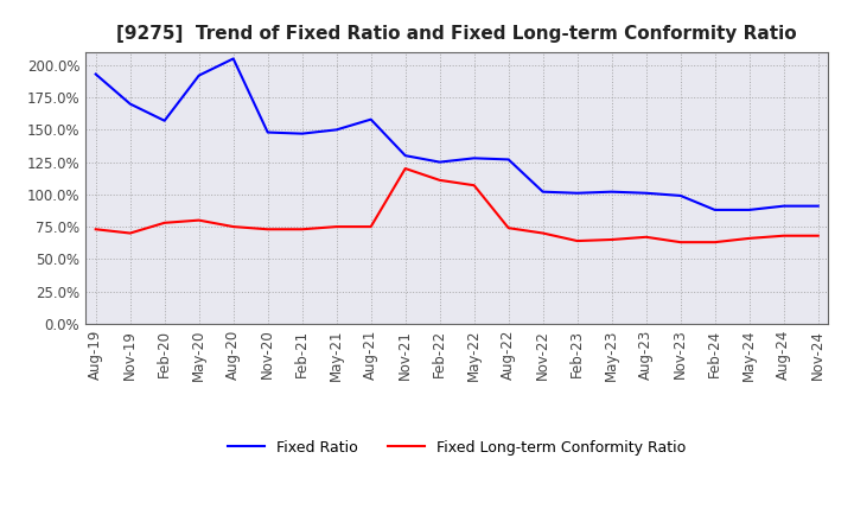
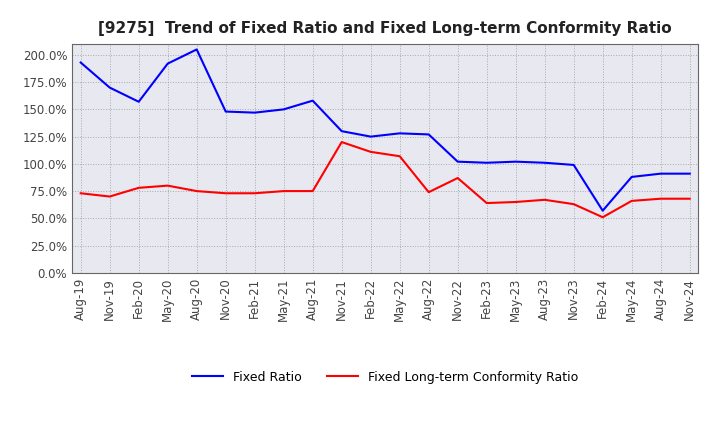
Fixed Long-term Conformity Ratio/Nov-22: 70% -> 87%
Fixed Ratio/Feb-24: 88% -> 57%
Fixed Long-term Conformity Ratio/Feb-24: 63% -> 51%
